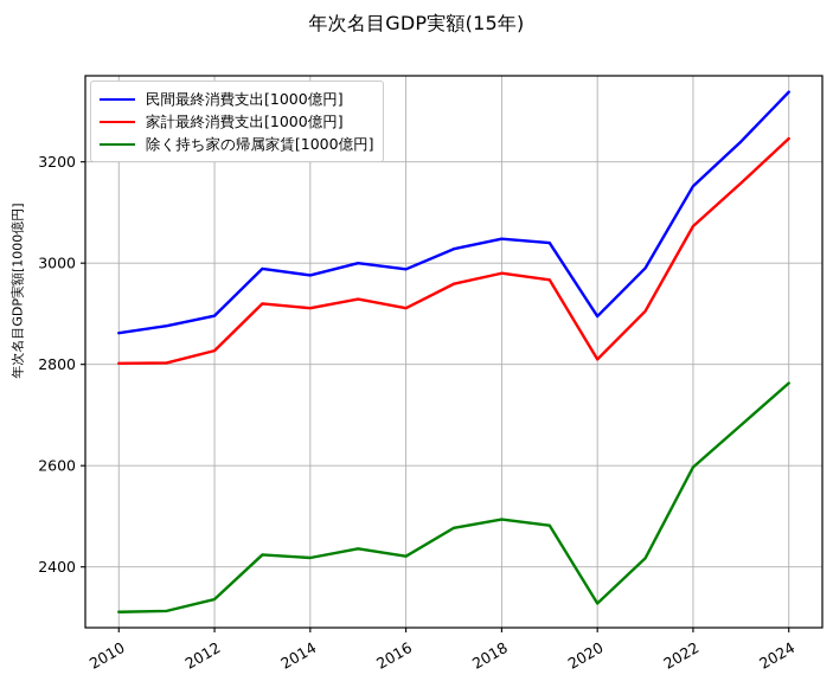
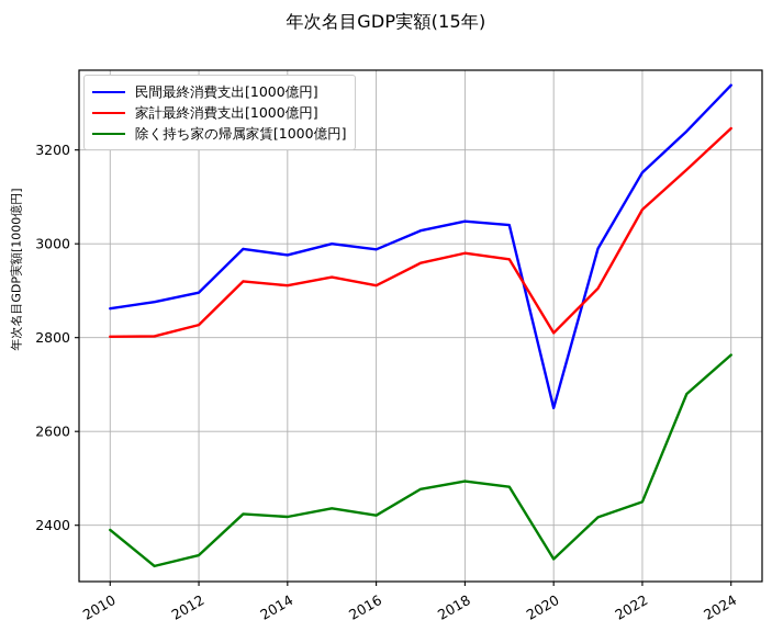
除く持ち家の帰属家賃[1000億円]/2010: 2310 -> 2390
民間最終消費支出[1000億円]/2020: 2900 -> 2650
除く持ち家の帰属家賃[1000億円]/2022: 2600 -> 2450
